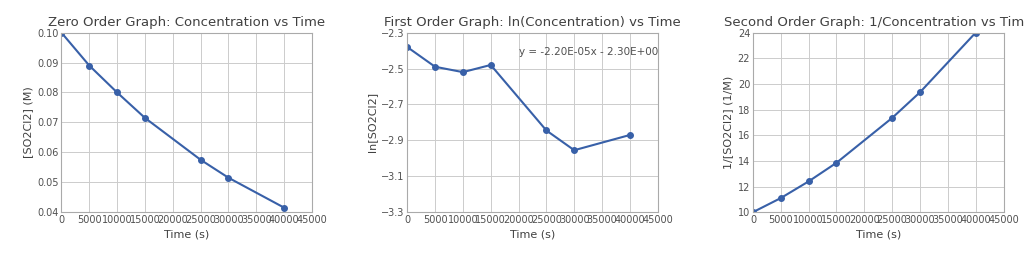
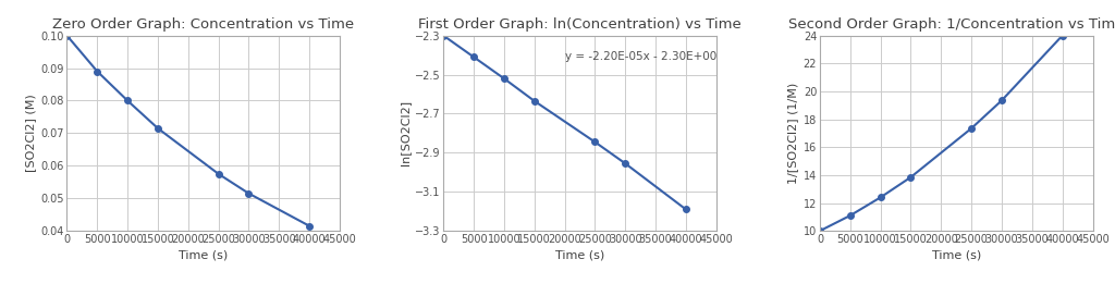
First Order Graph: ln(Concentration) vs Time/0: -2.38 -> -2.30
First Order Graph: ln(Concentration) vs Time/5000: -2.49 -> -2.41
First Order Graph: ln(Concentration) vs Time/15000: -2.48 -> -2.63
First Order Graph: ln(Concentration) vs Time/40000: -2.87 -> -3.19
